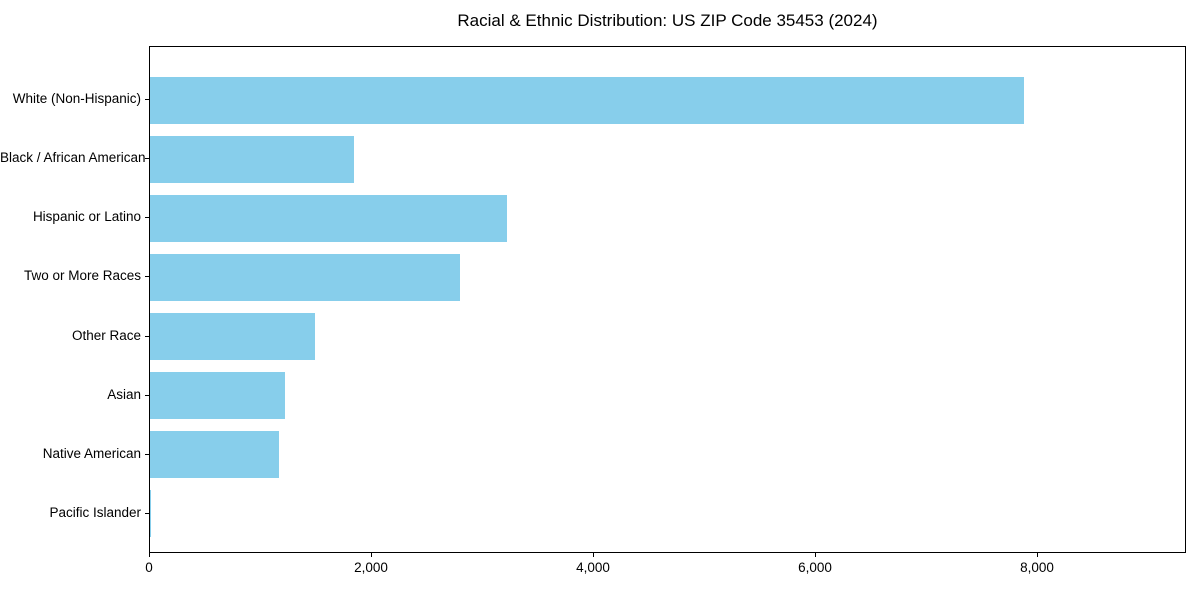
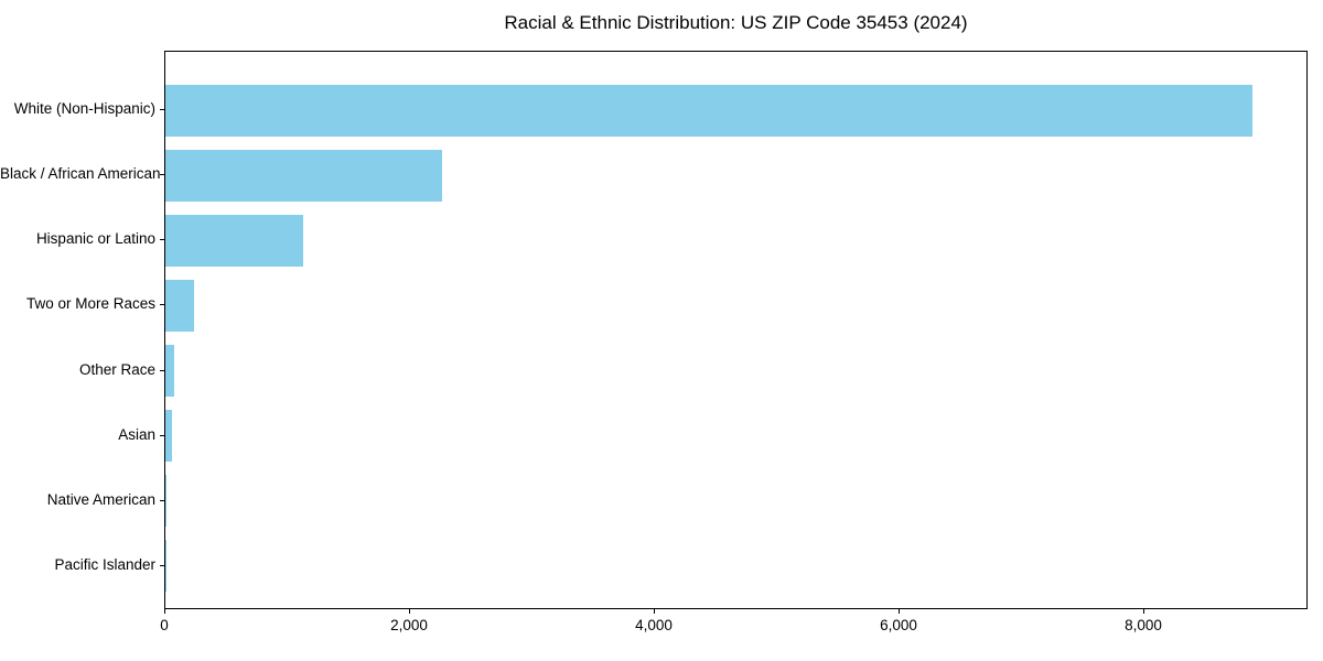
White (Non-Hispanic): 7870 -> 8880
Black / African American: 1840 -> 2260
Hispanic or Latino: 3220 -> 1130
Two or More Races: 2790 -> 240
Other Race: 1490 -> 70
Asian: 1220 -> 50
Native American: 1160 -> 10
